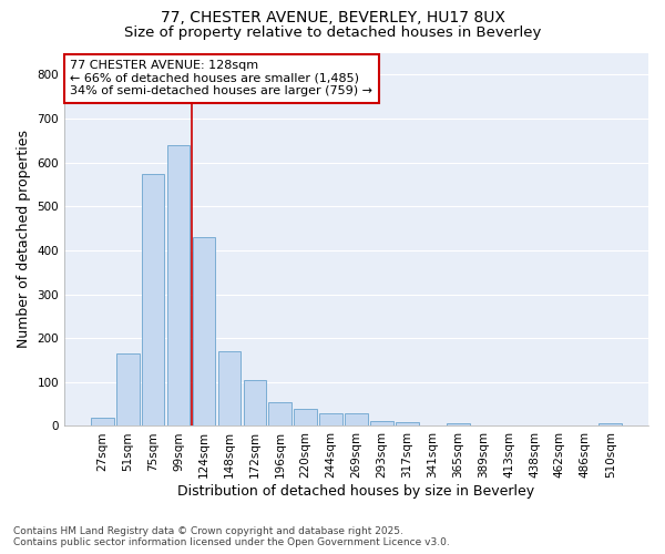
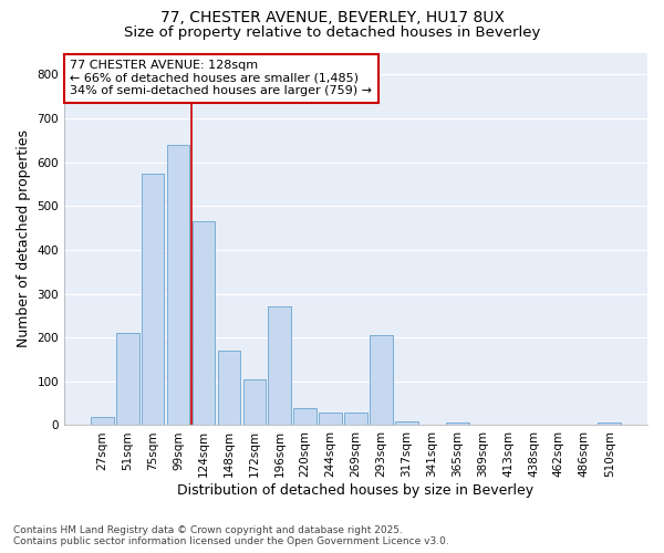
51sqm: 165 -> 210
124sqm: 430 -> 465
196sqm: 55 -> 270
293sqm: 12 -> 205
